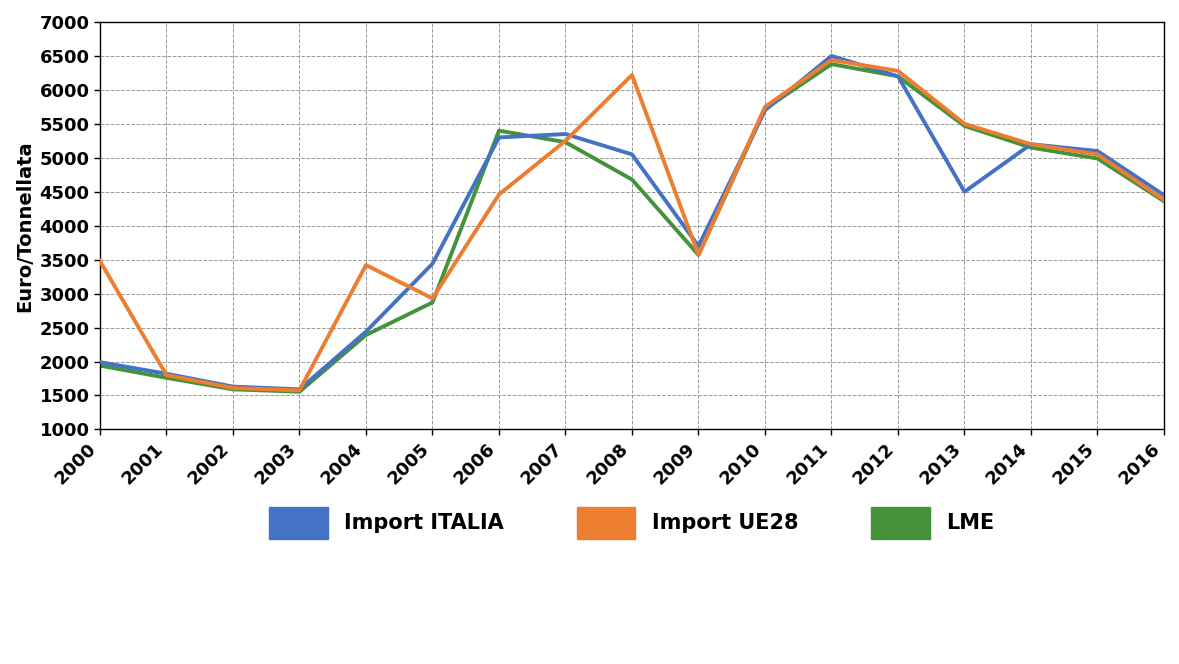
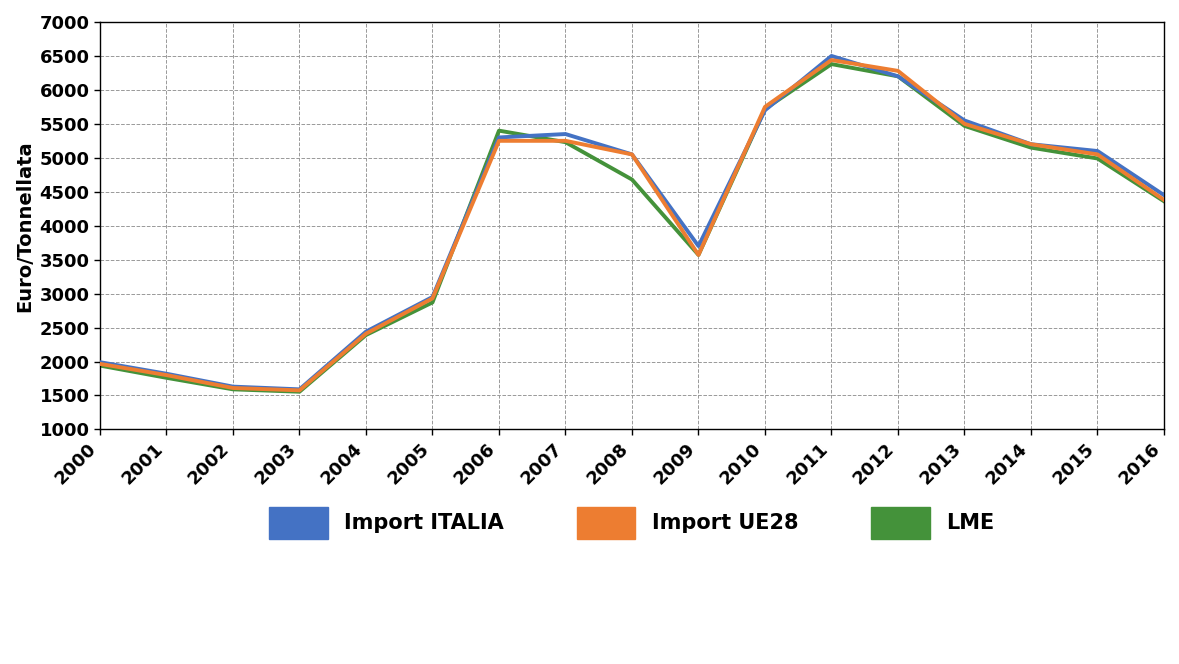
Import UE28/2000: 3480 -> 1960
Import UE28/2004: 3420 -> 2410
Import ITALIA/2005: 3440 -> 2950
Import UE28/2006: 4460 -> 5250
Import UE28/2008: 6220 -> 5050
Import ITALIA/2013: 4500 -> 5550
